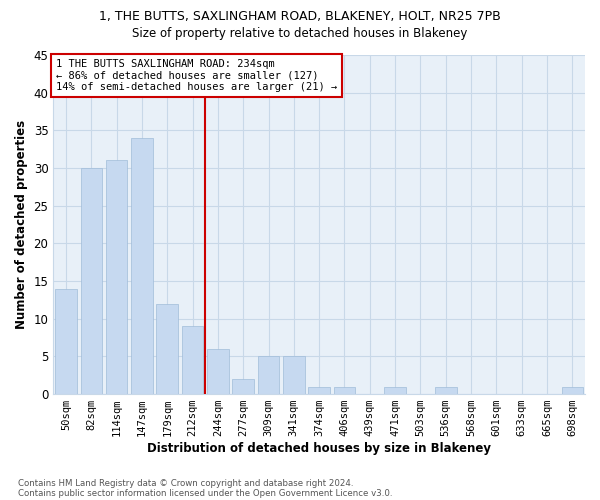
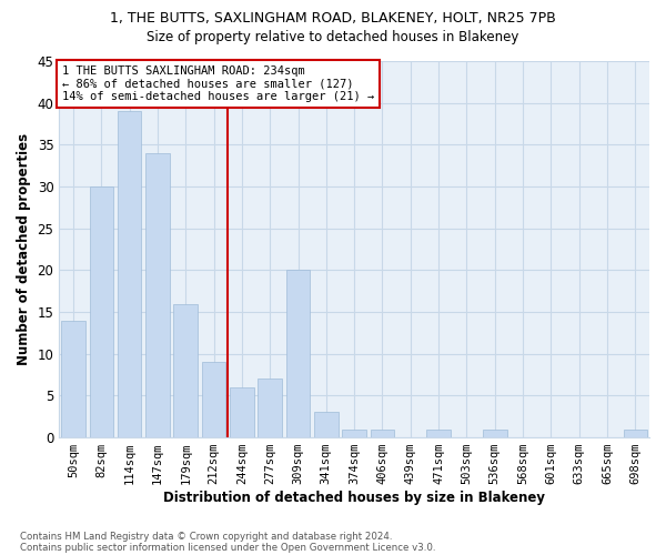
114sqm: 31 -> 39
179sqm: 12 -> 16
277sqm: 2 -> 7
309sqm: 5 -> 20
341sqm: 5 -> 3
